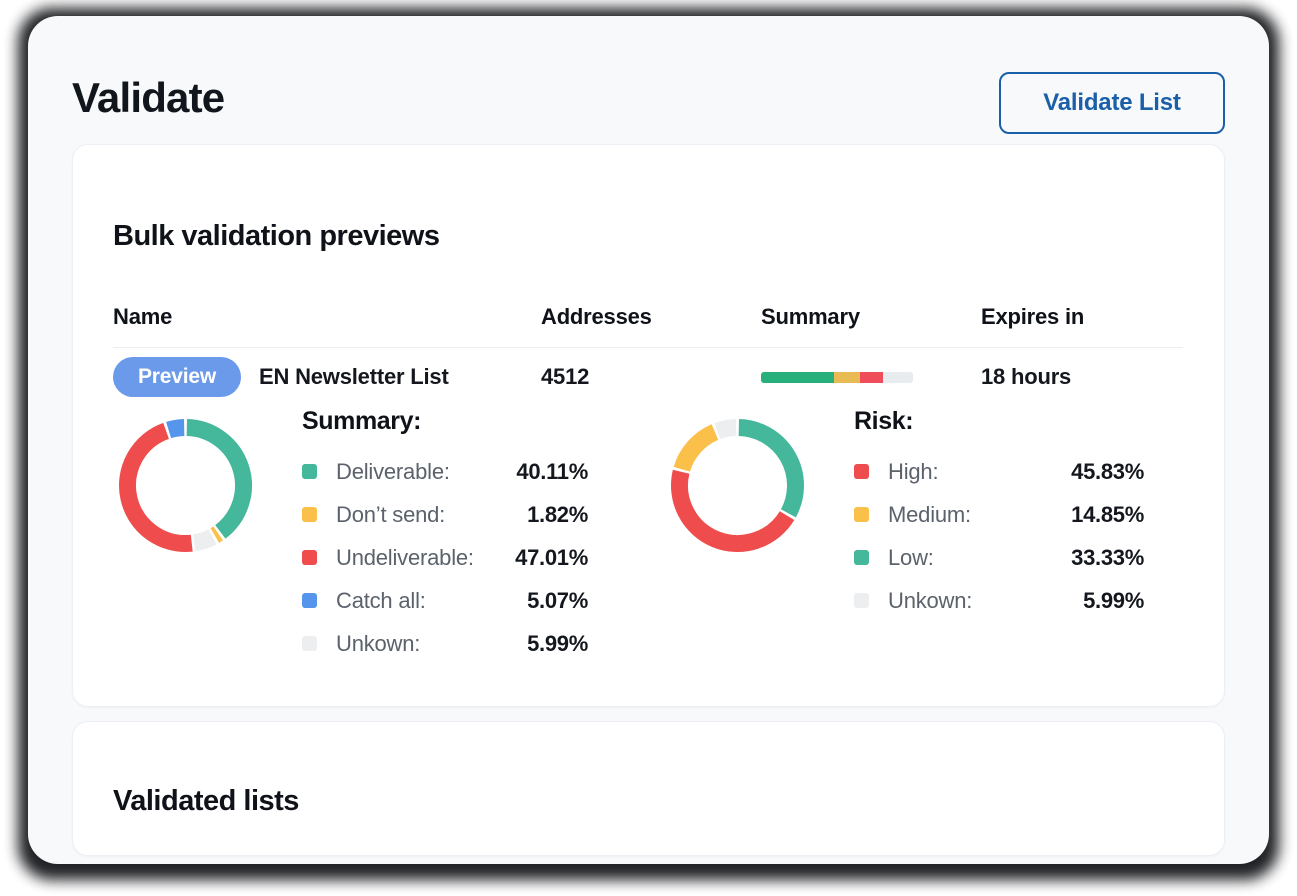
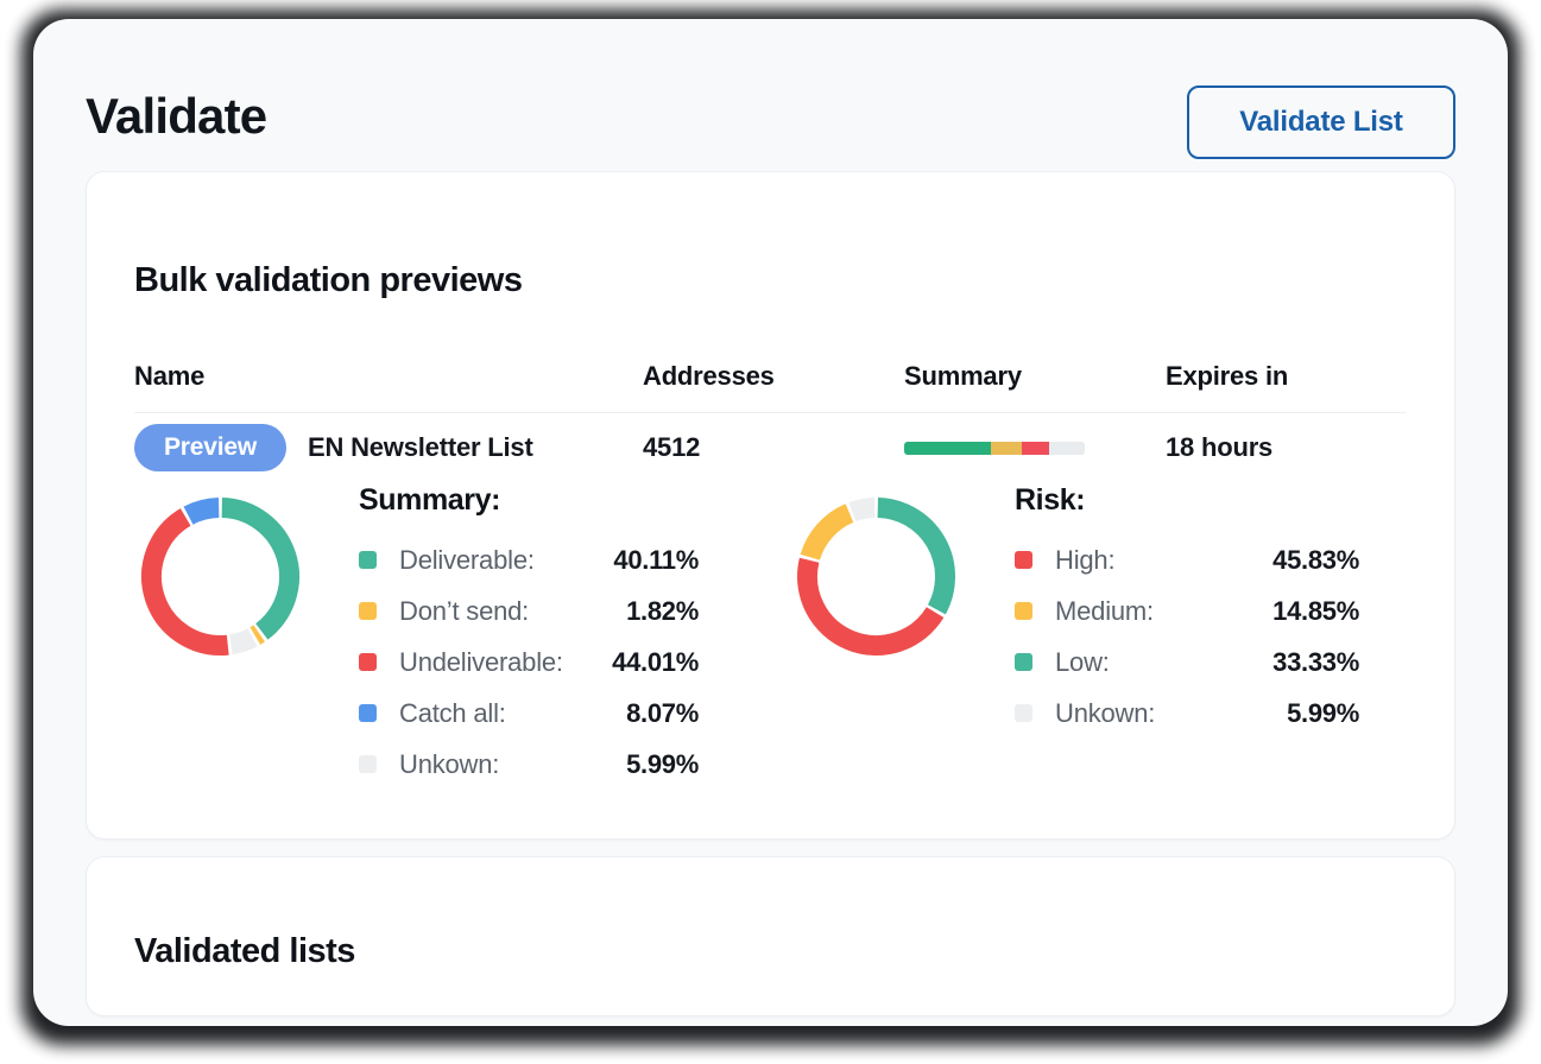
Summary:/Undeliverable:: 47.01% -> 44.01%
Summary:/Catch all:: 5.07% -> 8.07%
